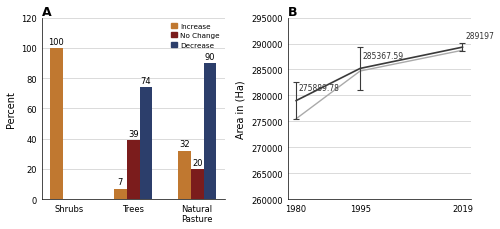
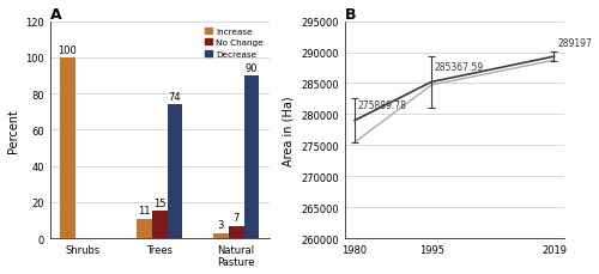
A/Increase/Trees: 7 -> 11
A/No Change/Trees: 39 -> 15
A/Increase/Natural Pasture: 32 -> 3
A/No Change/Natural Pasture: 20 -> 7
